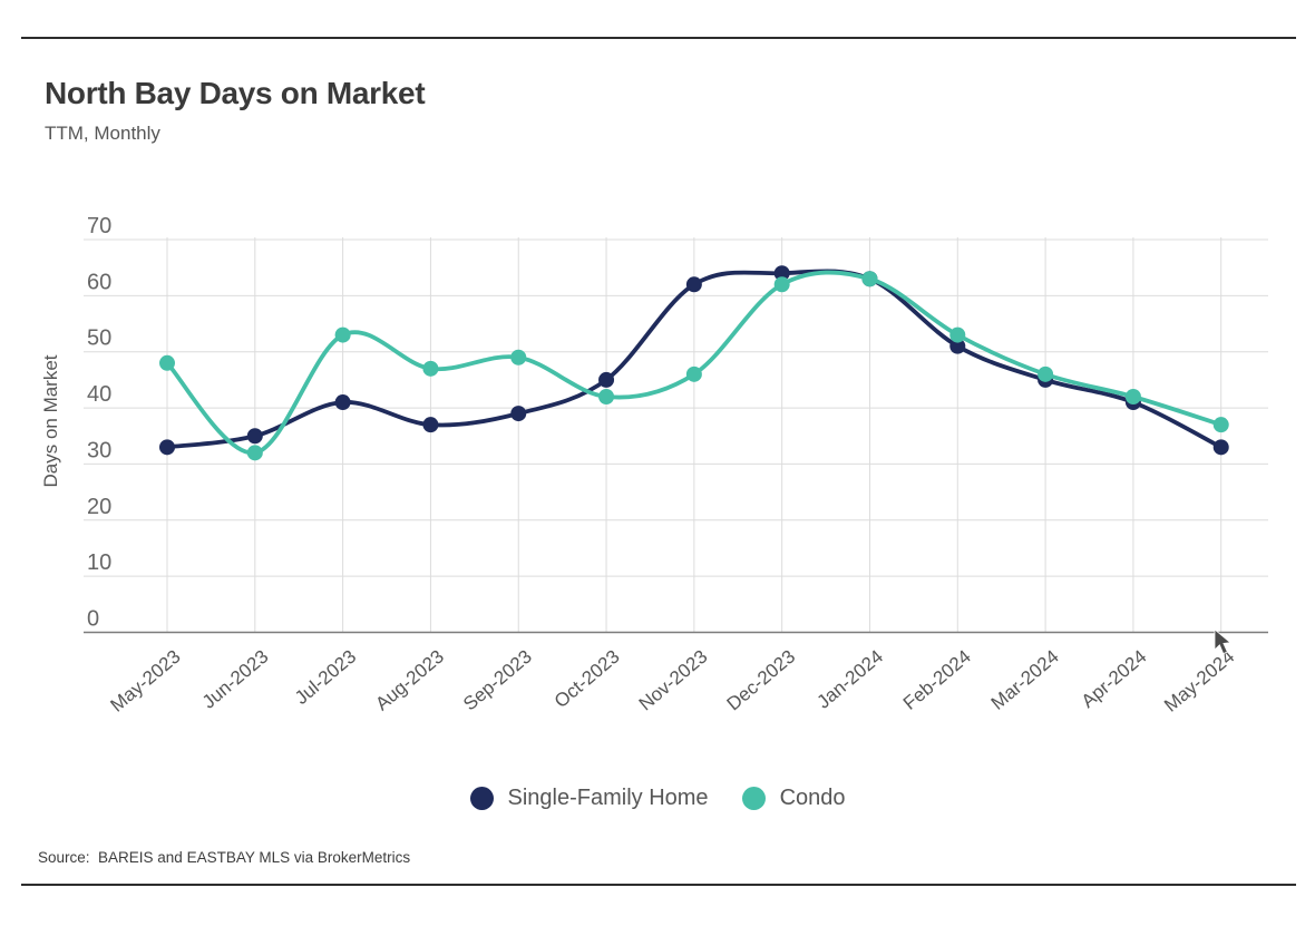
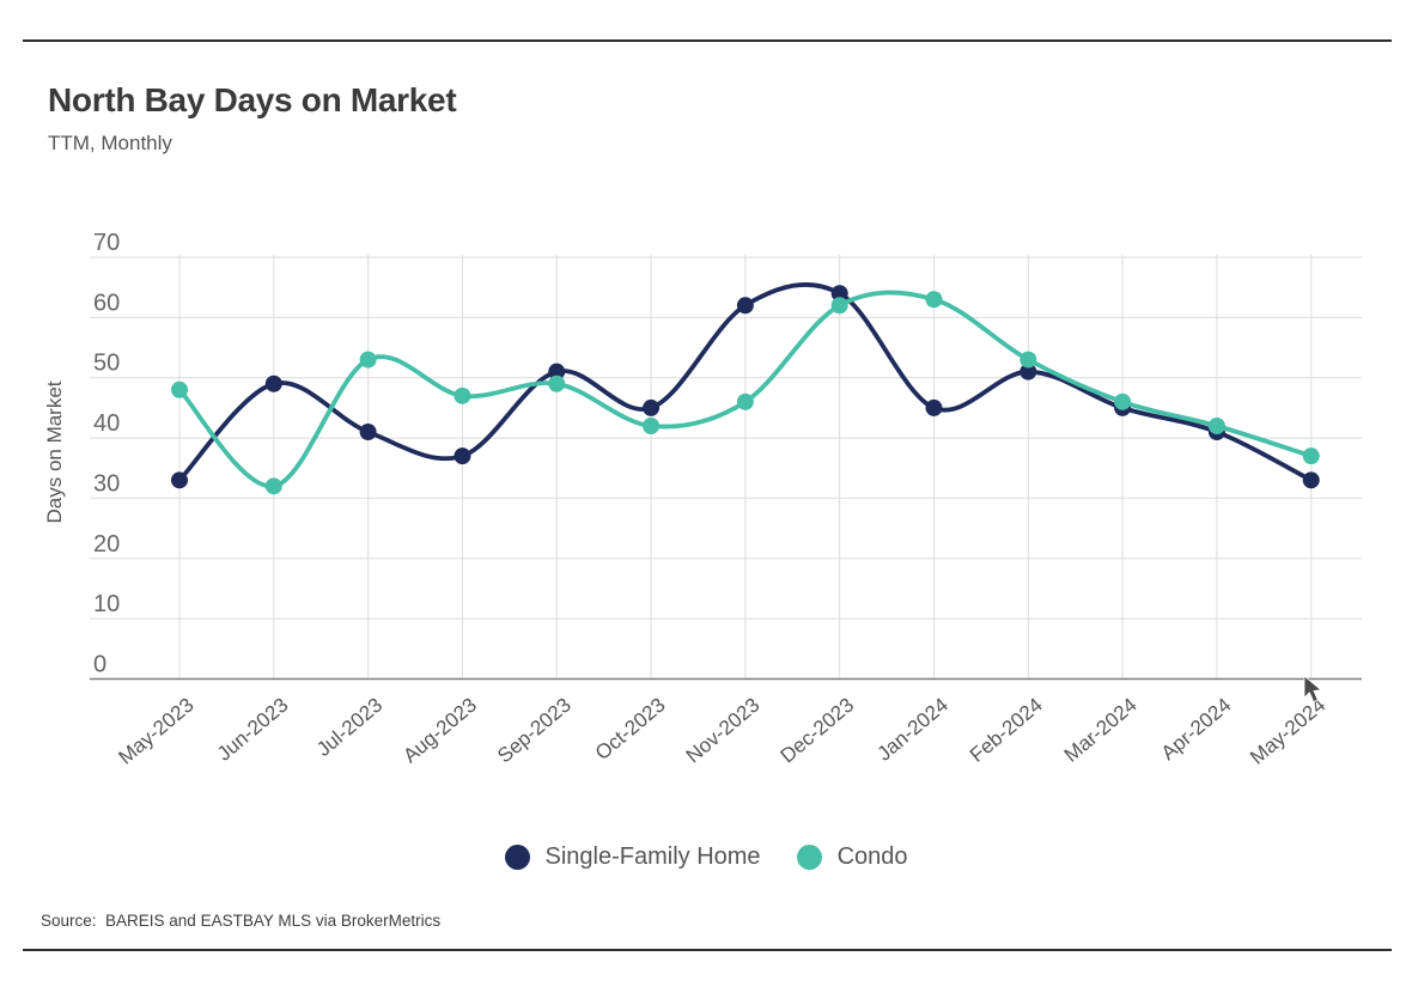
Single-Family Home/Jun-2023: 35 -> 49
Single-Family Home/Sep-2023: 39 -> 51
Single-Family Home/Jan-2024: 63 -> 45
